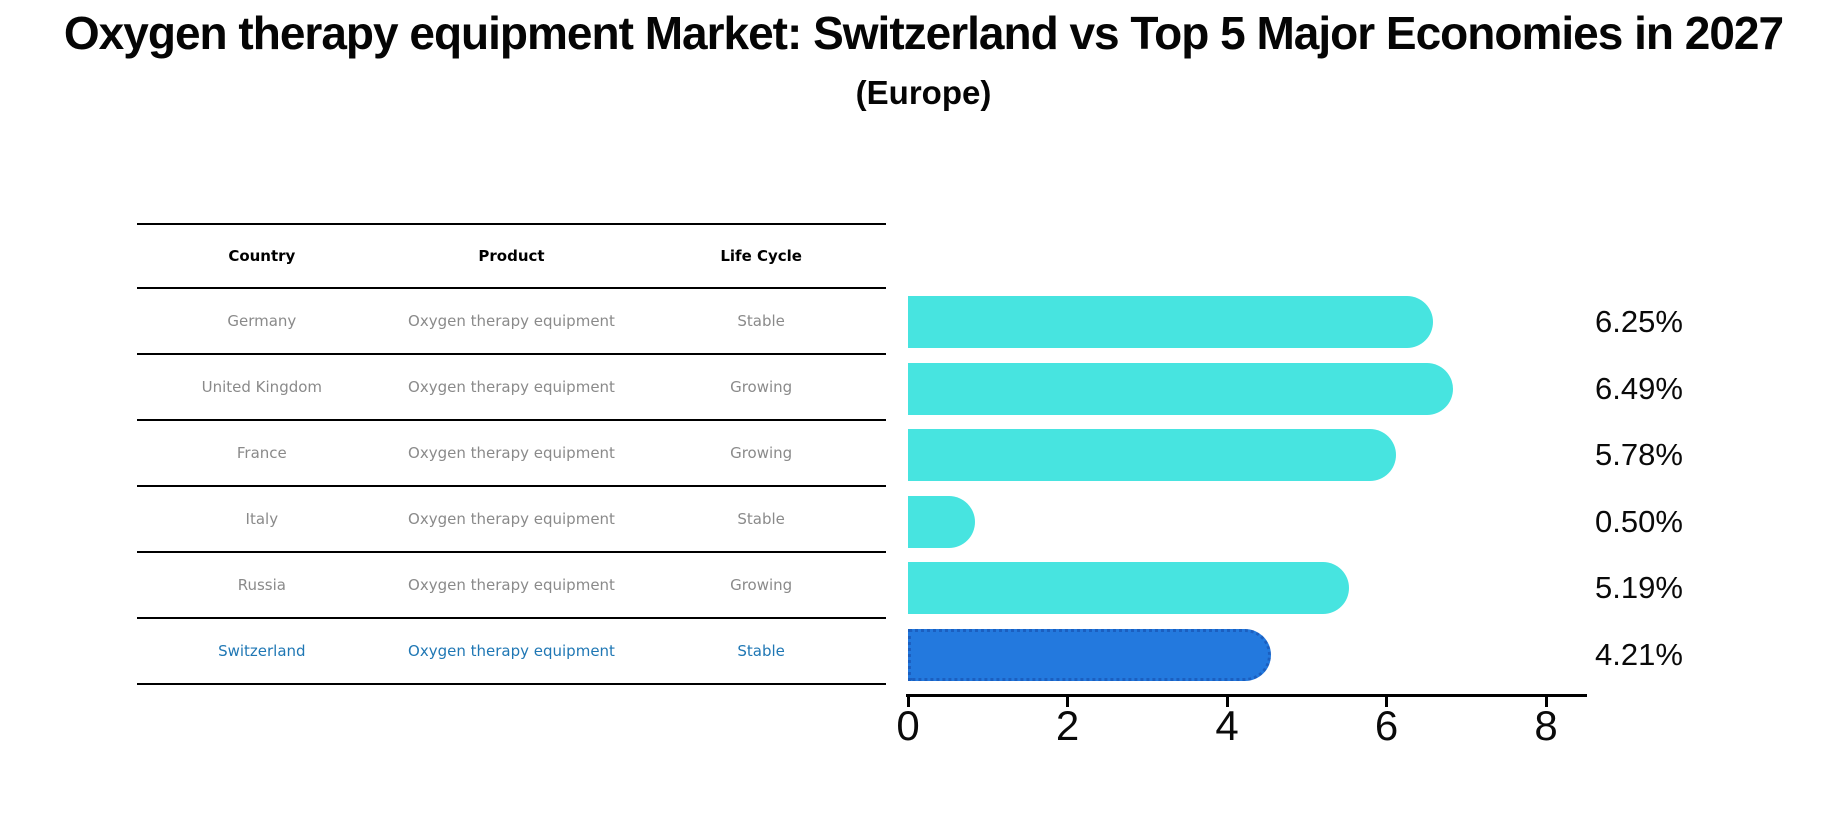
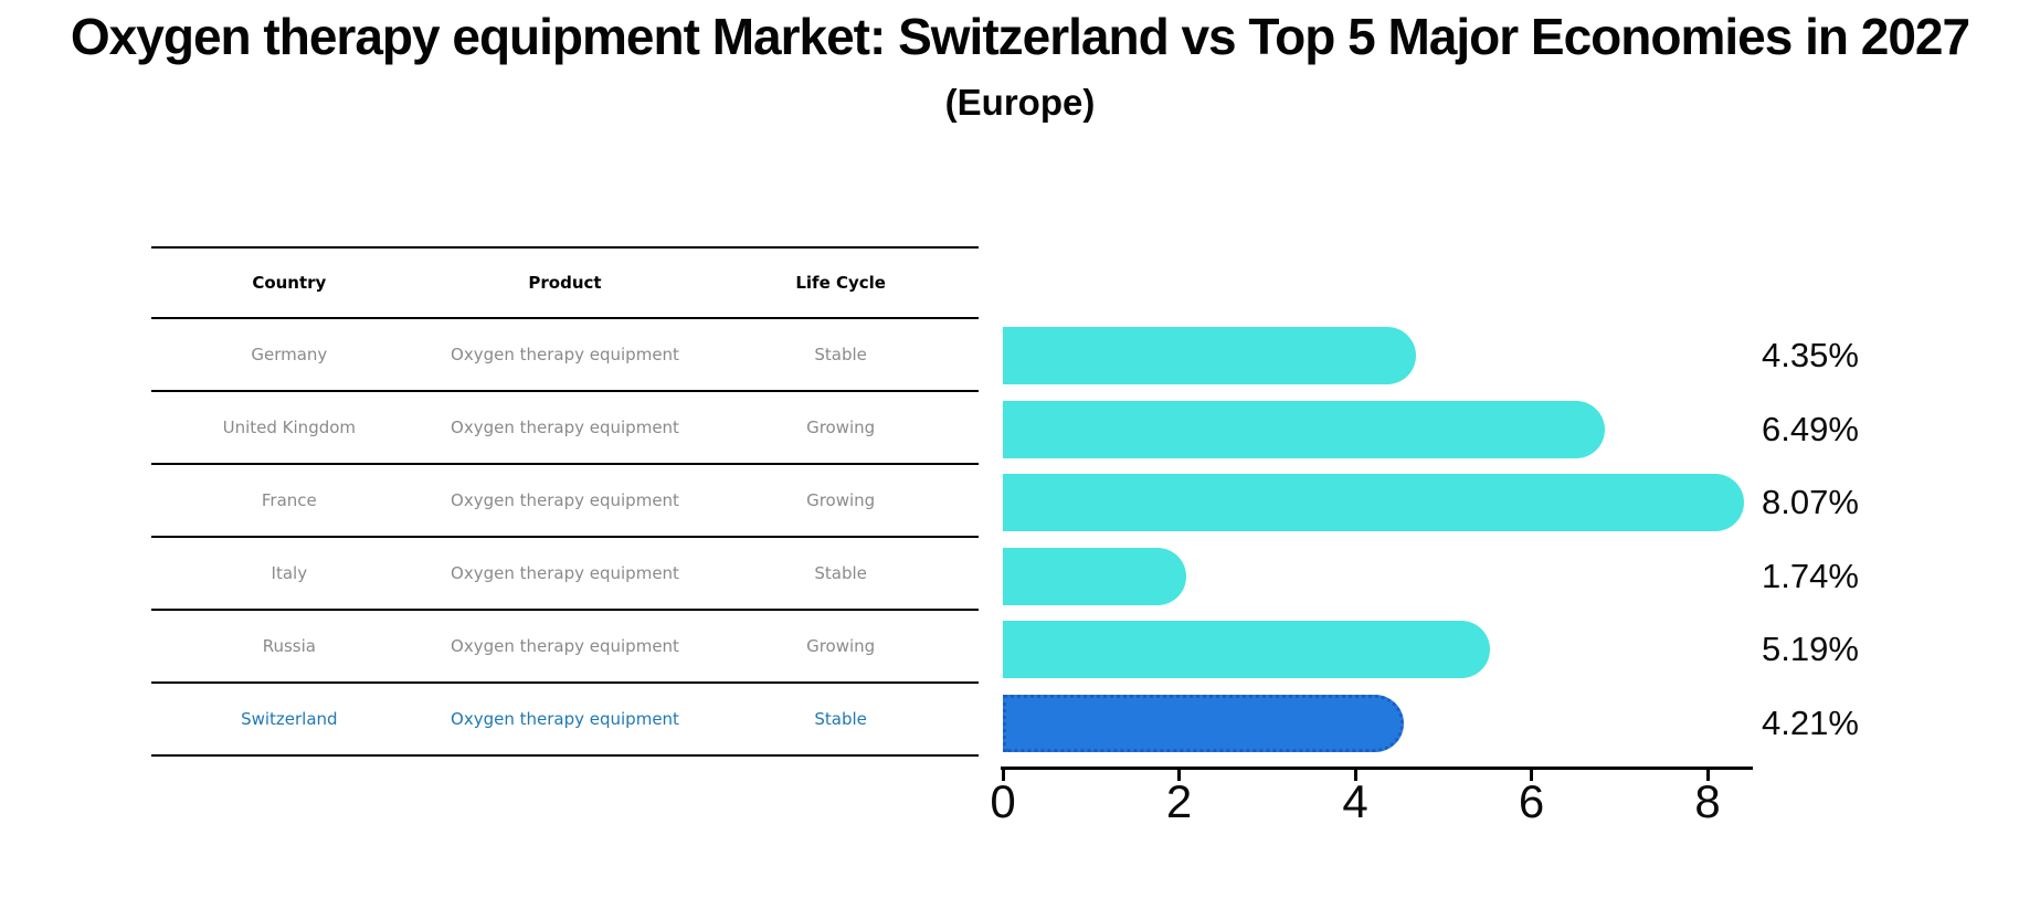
Germany: 6.25% -> 4.35%
France: 5.78% -> 8.07%
Italy: 0.50% -> 1.74%
